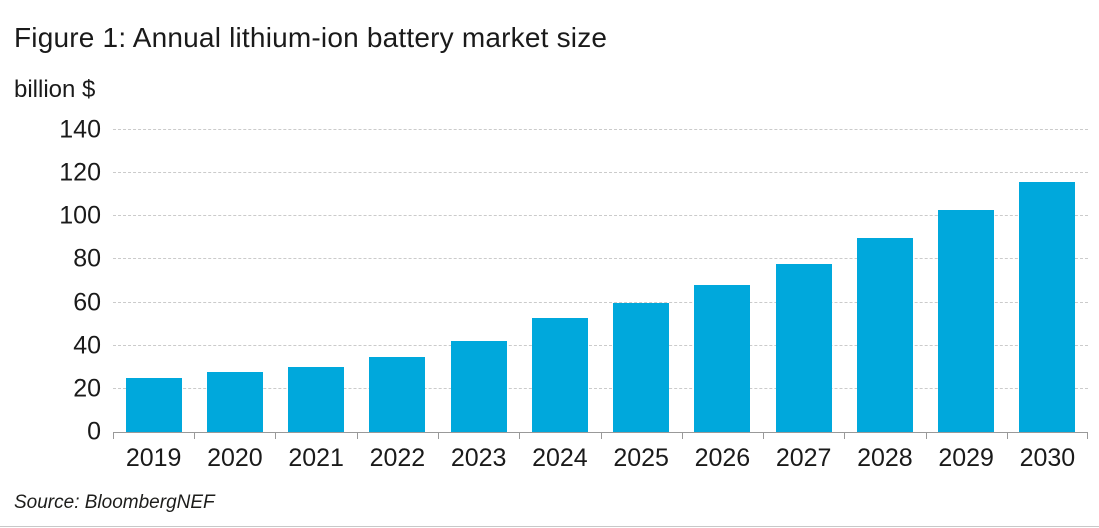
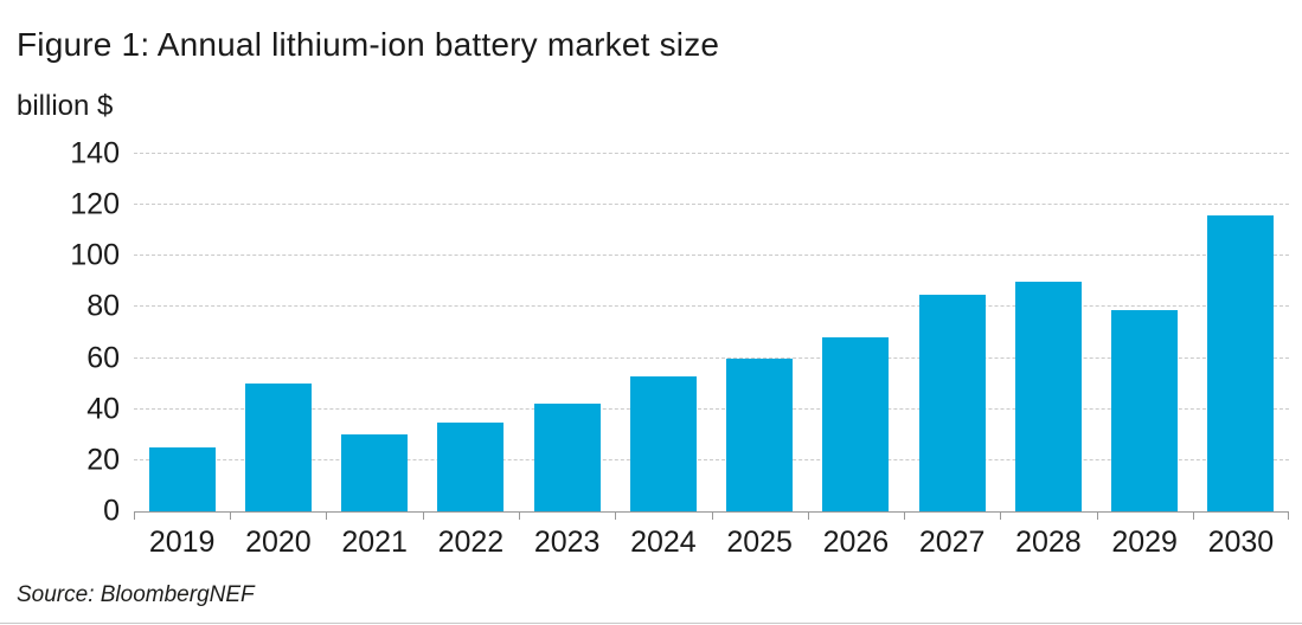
2020: 28 -> 50
2027: 78 -> 85
2029: 103 -> 79
